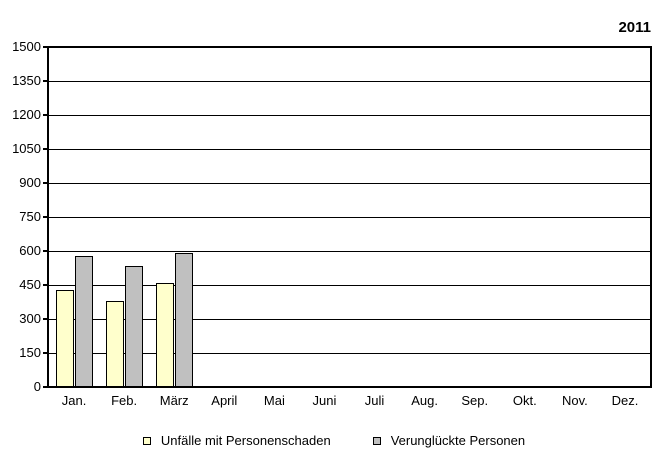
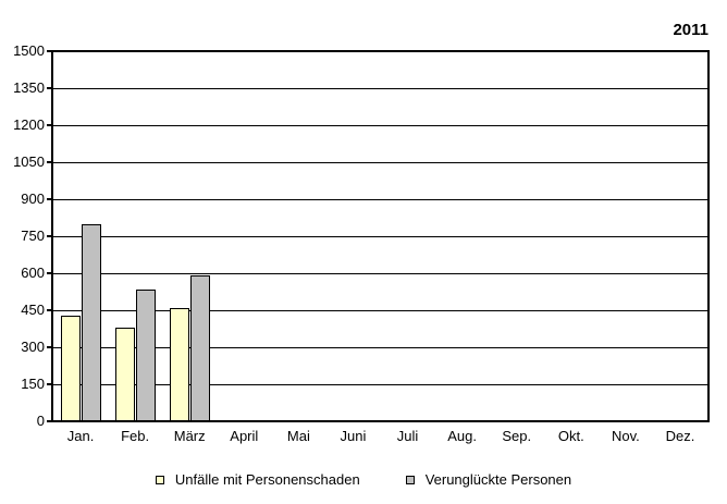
Verunglückte Personen/Jan.: 580 -> 800
